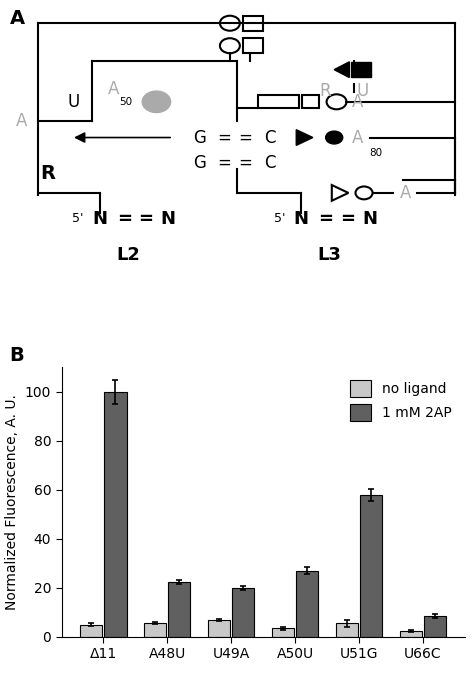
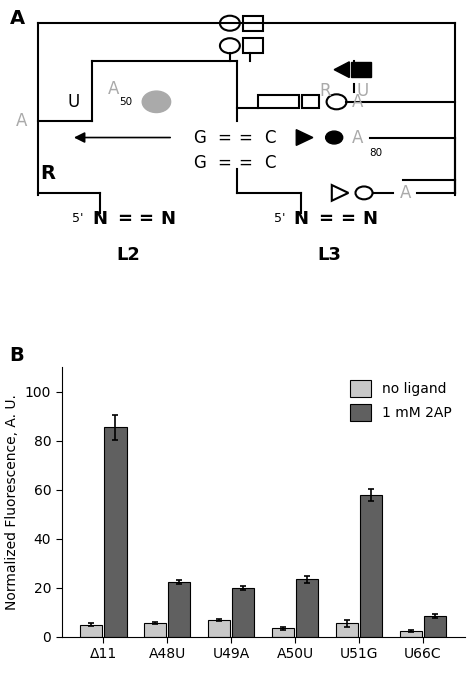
1 mM 2AP/Δ11: 100.0 -> 85.5
1 mM 2AP/A50U: 27.0 -> 23.5
